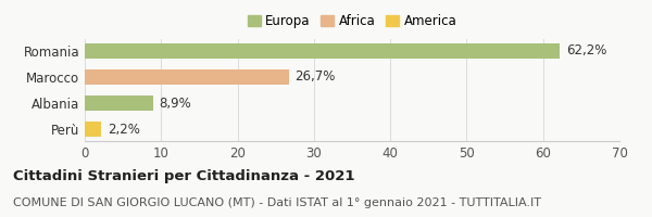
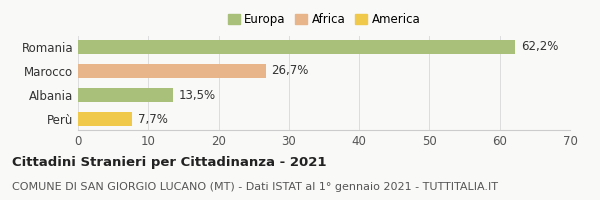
Albania: 8,9% -> 13,5%
Perù: 2,2% -> 7,7%
